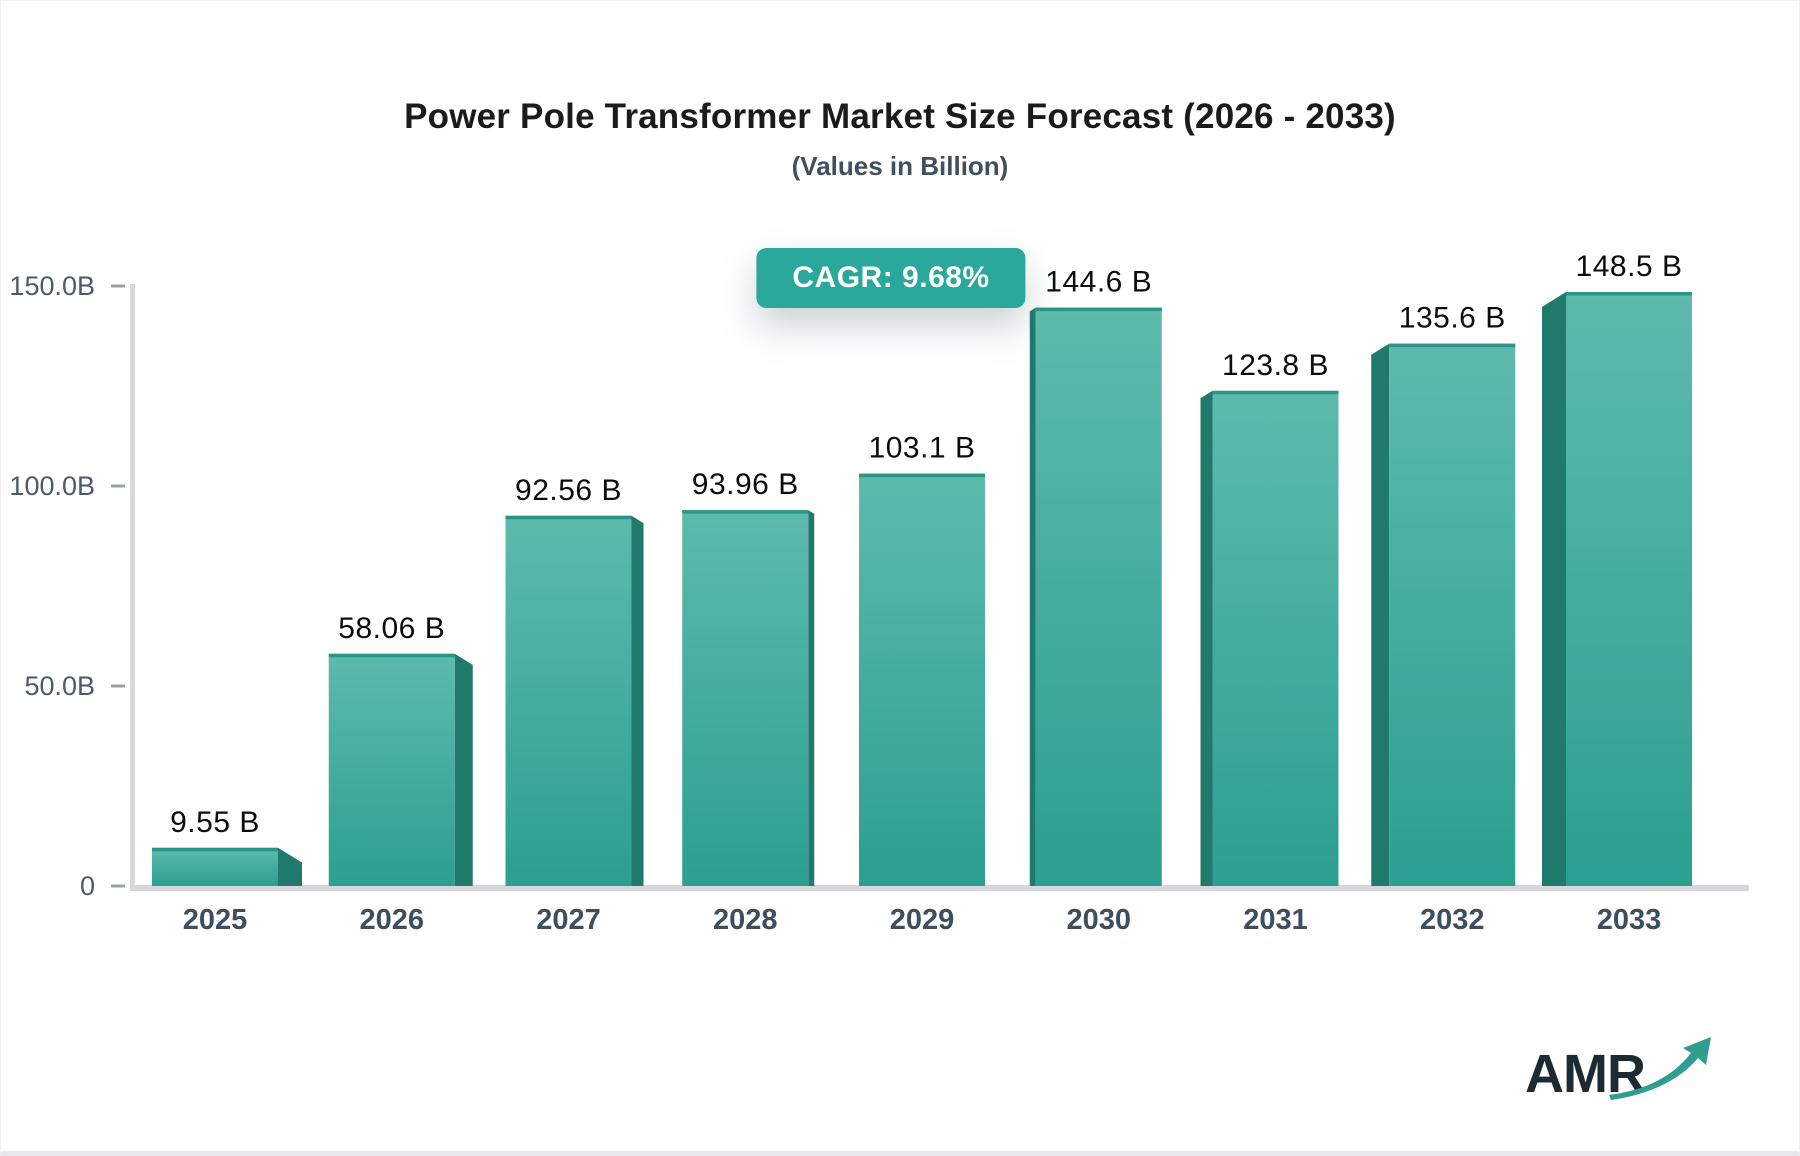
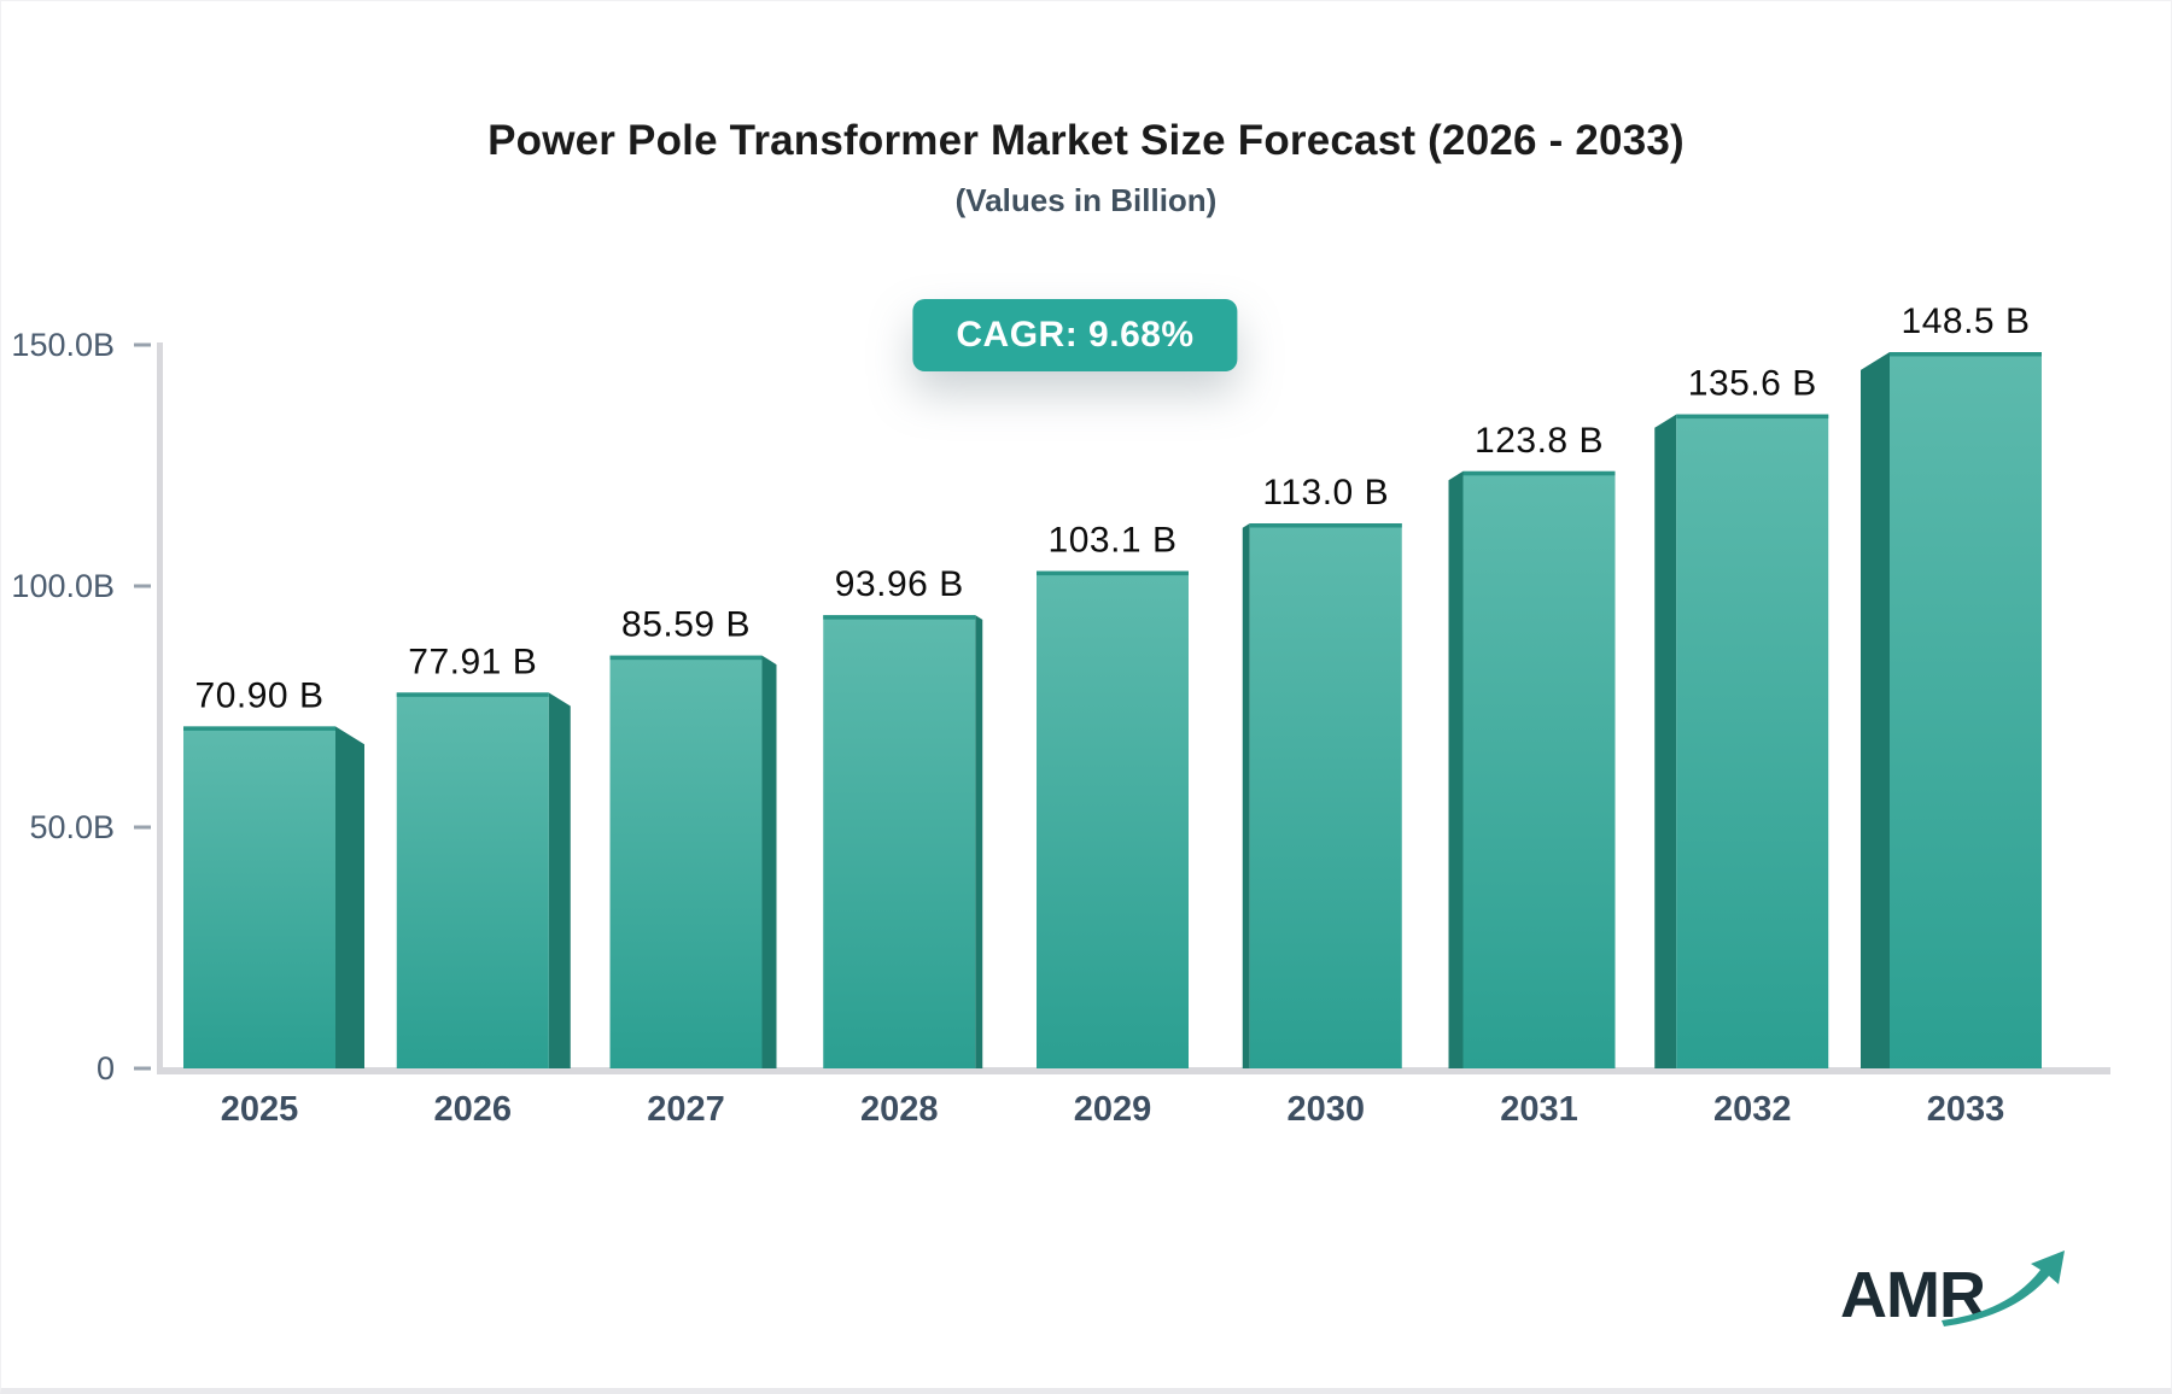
2025: 9.55 -> 70.90
2026: 58.06 -> 77.91
2027: 92.56 -> 85.59
2030: 144.6 -> 113.0
